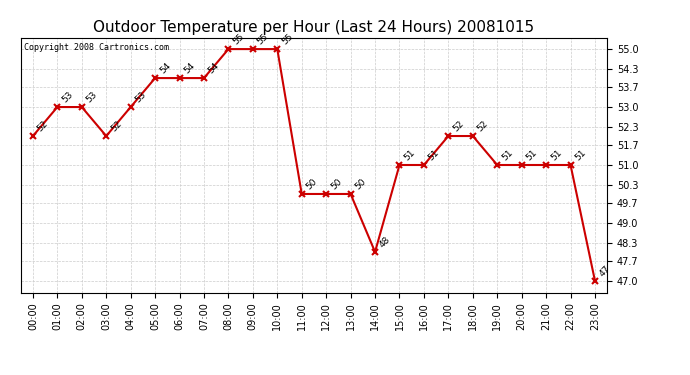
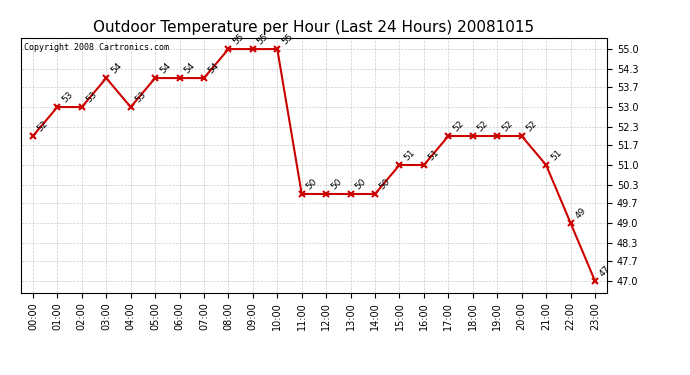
03:00: 52 -> 54
14:00: 48 -> 50
19:00: 51 -> 52
20:00: 51 -> 52
22:00: 51 -> 49
